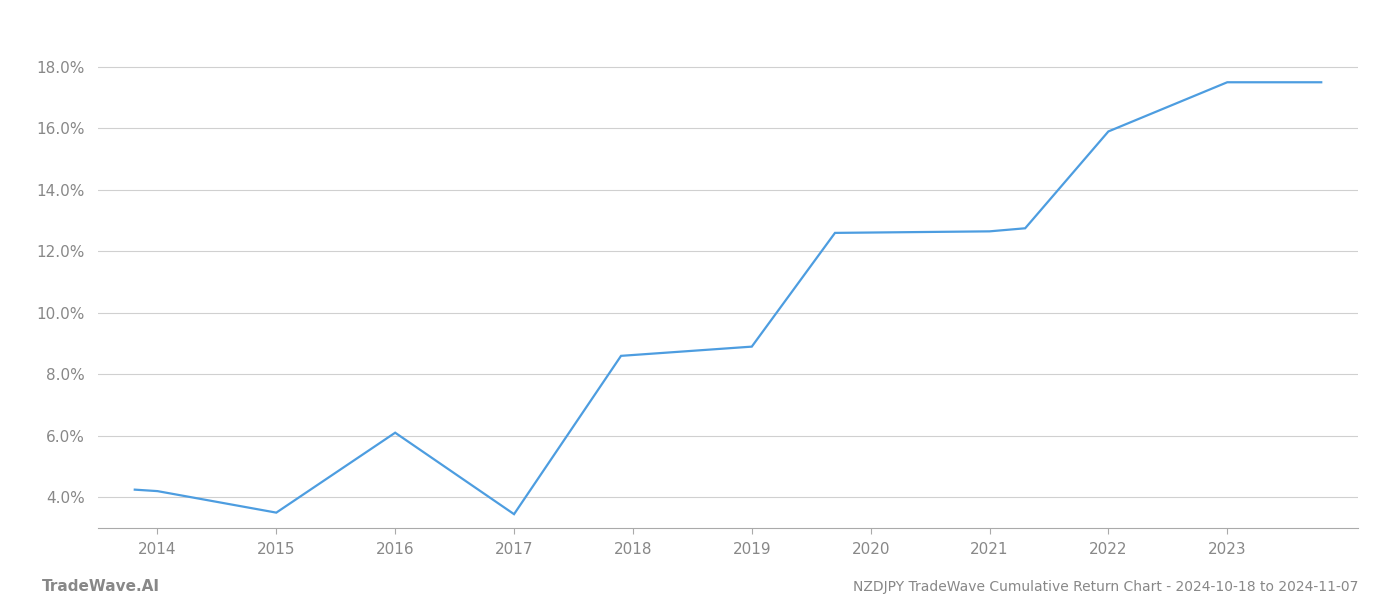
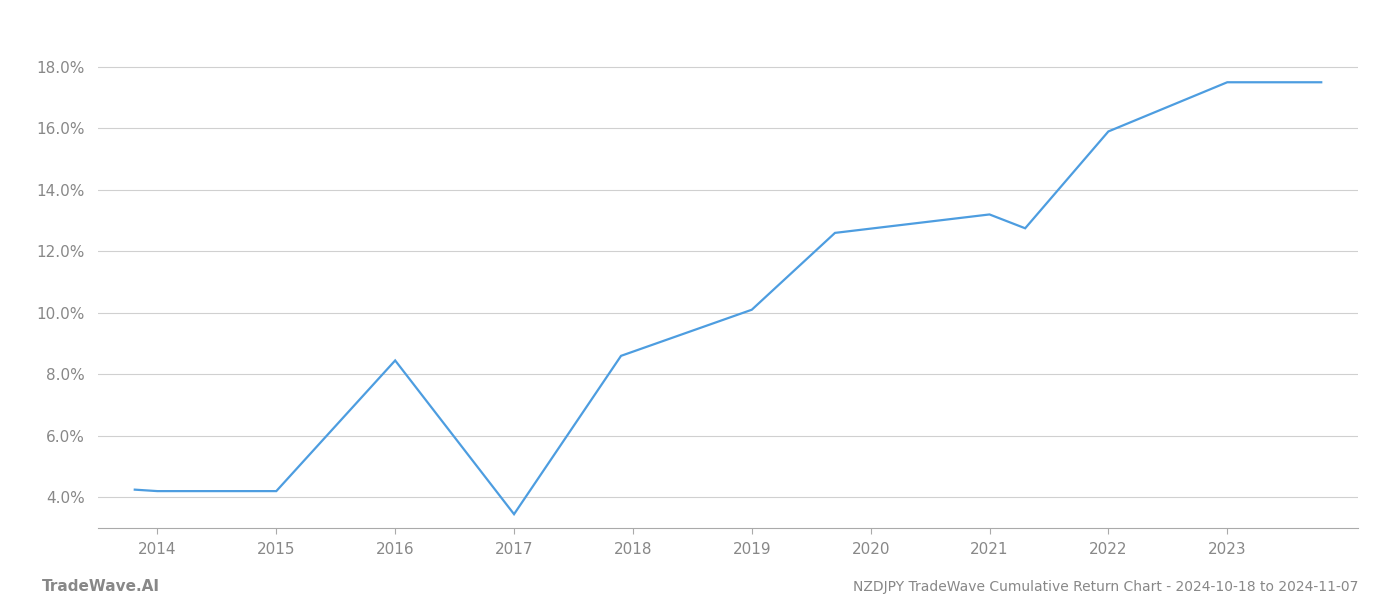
2015: 3.50% -> 4.20%
2016: 6.10% -> 8.45%
2019: 8.90% -> 10.10%
2021: 12.65% -> 13.20%
